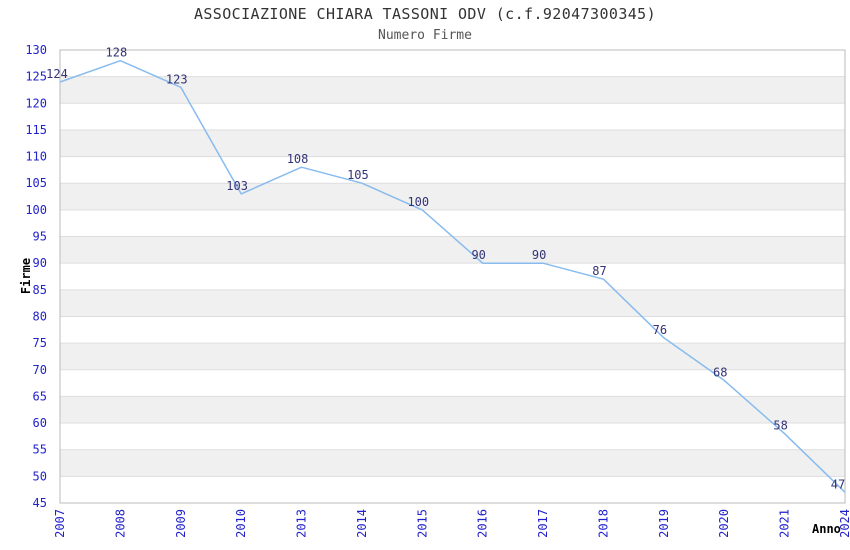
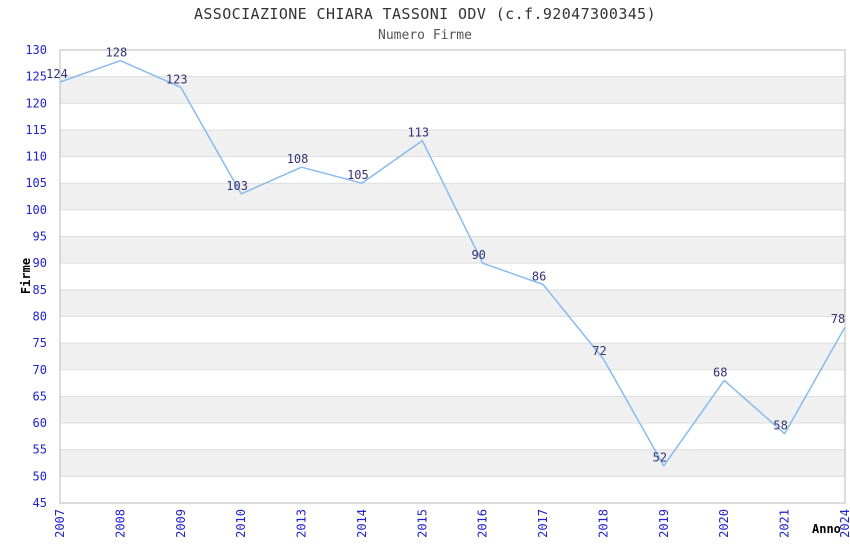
2015: 100 -> 113
2017: 90 -> 86
2018: 87 -> 72
2019: 76 -> 52
2024: 47 -> 78
